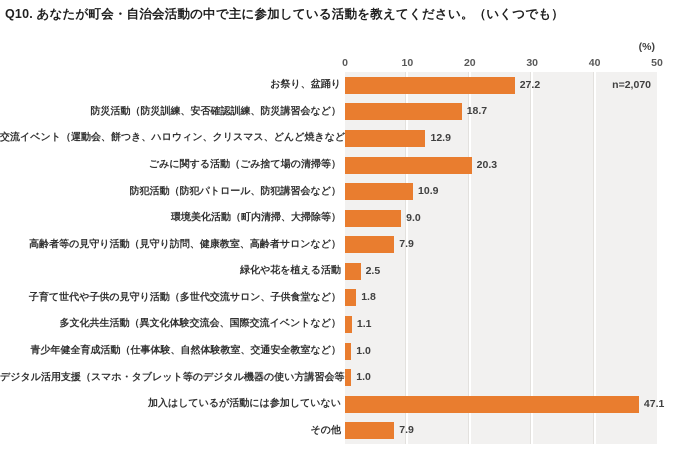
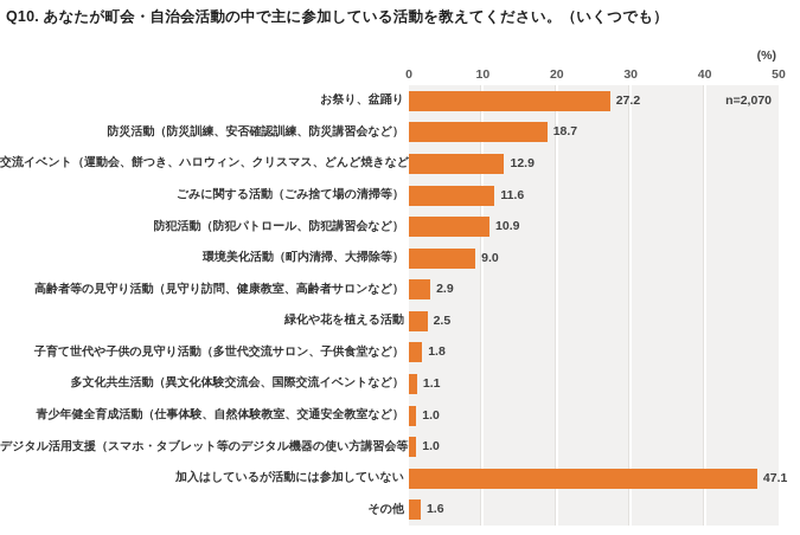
ごみに関する活動（ごみ捨て場の清掃等）: 20.3 -> 11.6
高齢者等の見守り活動（見守り訪問、健康教室、高齢者サロンなど）: 7.9 -> 2.9
その他: 7.9 -> 1.6
